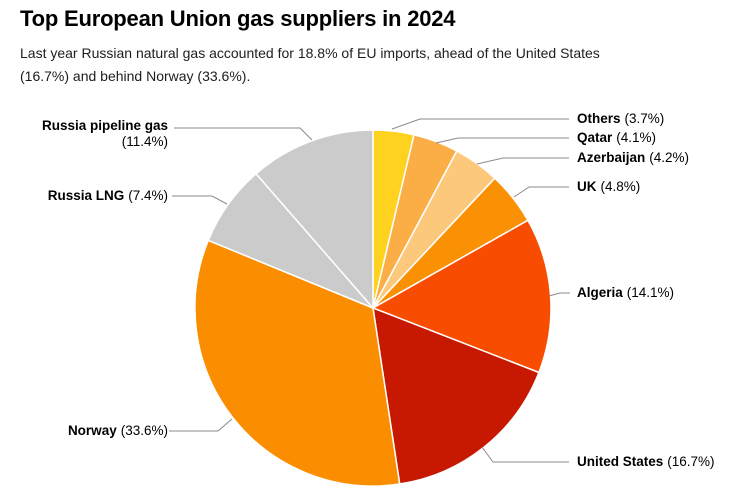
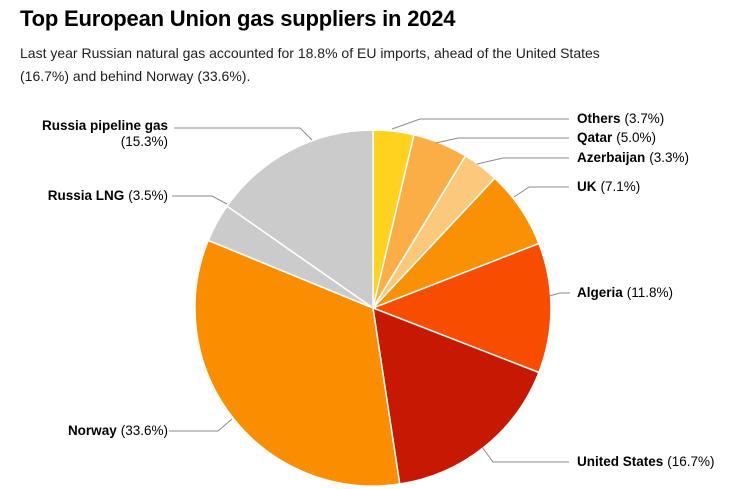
Qatar: 4.1% -> 5.0%
Azerbaijan: 4.2% -> 3.3%
UK: 4.8% -> 7.1%
Algeria: 14.1% -> 11.8%
Russia LNG: 7.4% -> 3.5%
Russia pipeline gas: 11.4% -> 15.3%
